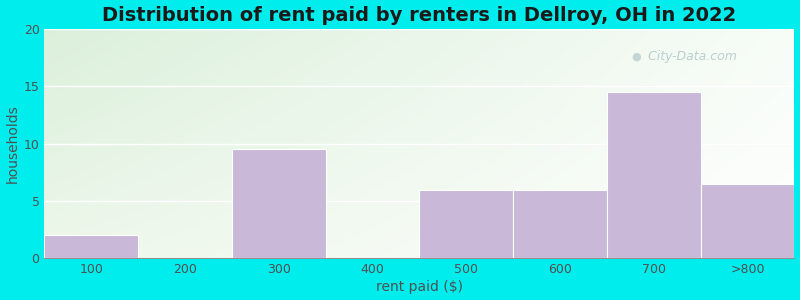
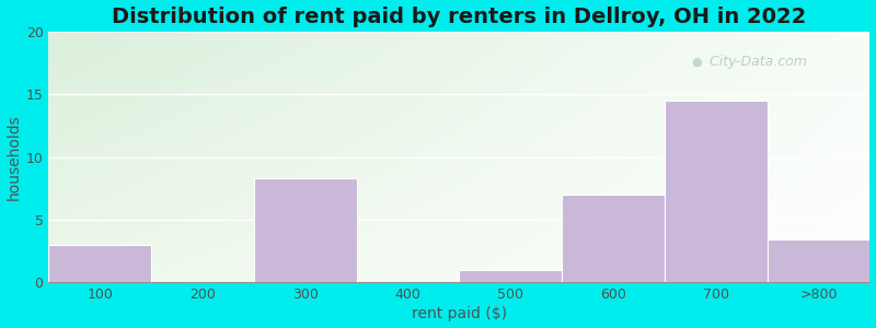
100: 2.0 -> 3.0
300: 9.5 -> 8.3
500: 6.0 -> 1.0
600: 6.0 -> 7.0
>800: 6.5 -> 3.4
